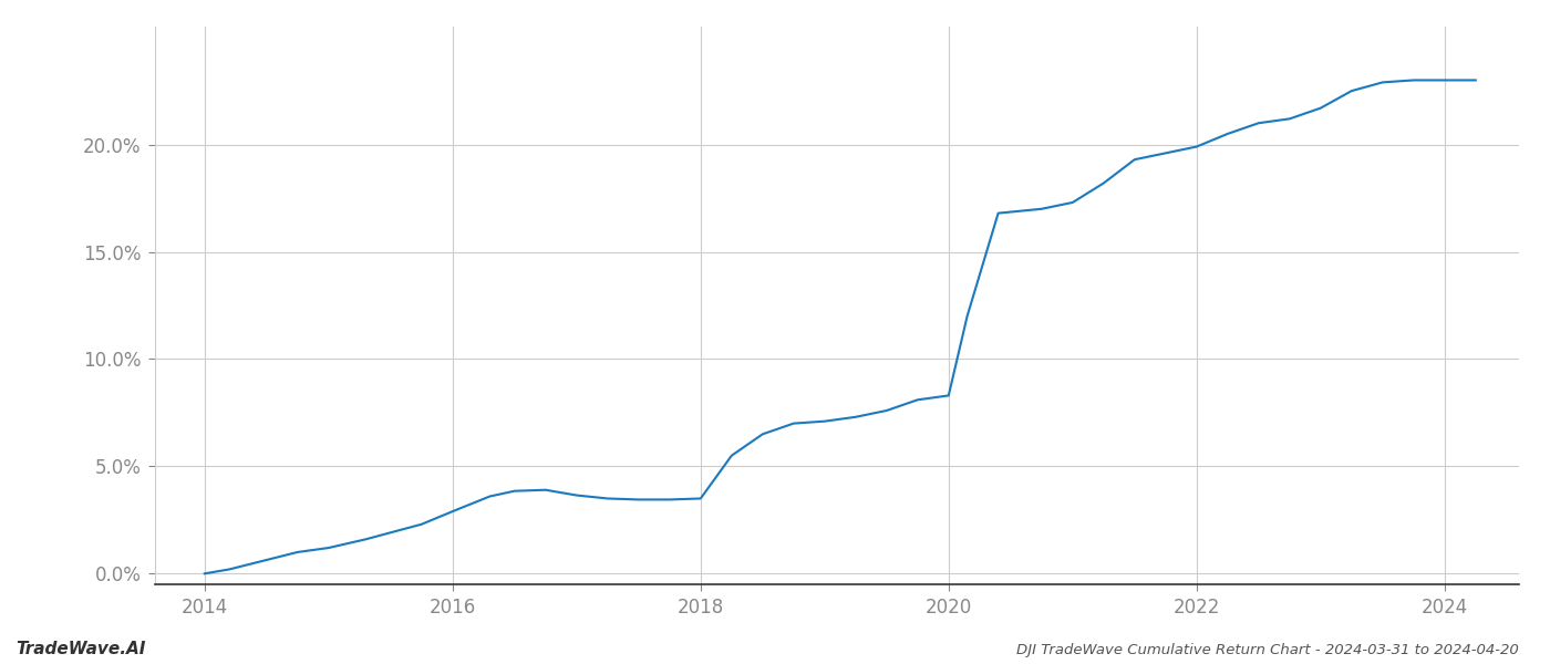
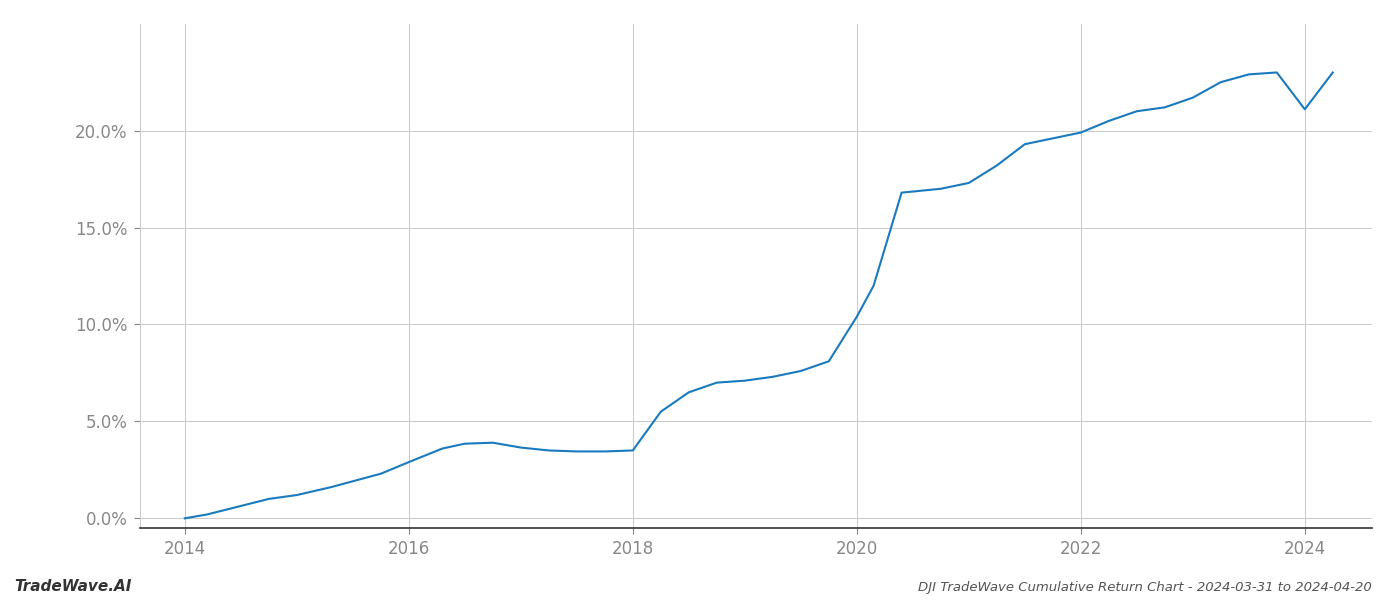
2020: 8.3% -> 10.4%
2024: 23.0% -> 21.1%
